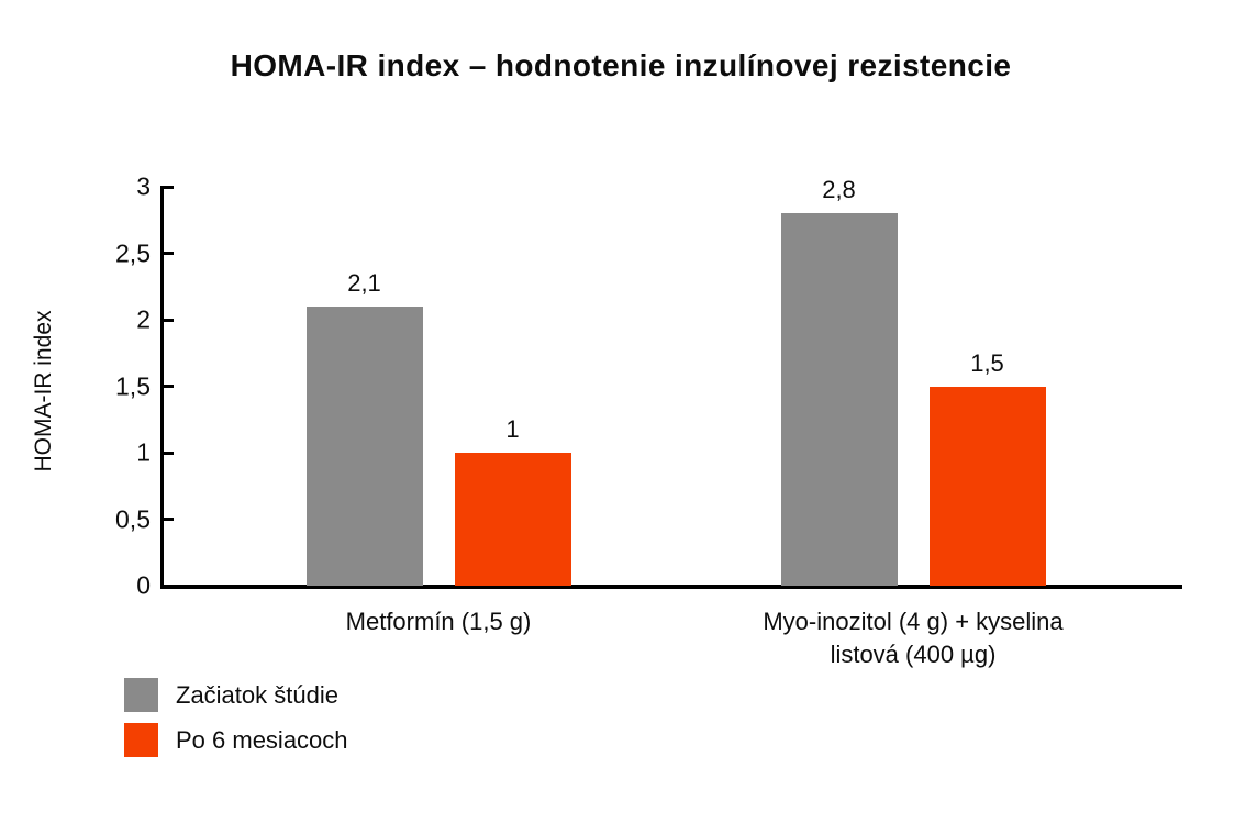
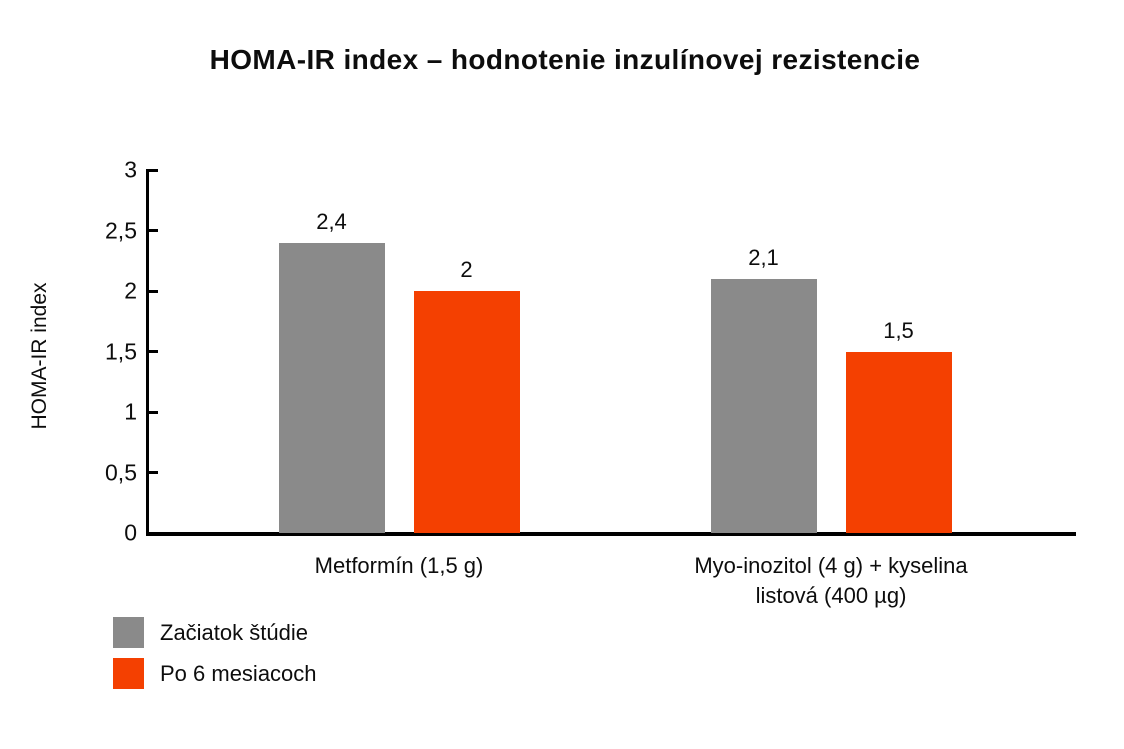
Začiatok štúdie/Metformín (1,5 g): 2,1 -> 2,4
Po 6 mesiacoch/Metformín (1,5 g): 1 -> 2
Začiatok štúdie/Myo-inozitol (4 g) + kyselina listová (400 µg): 2,8 -> 2,1
